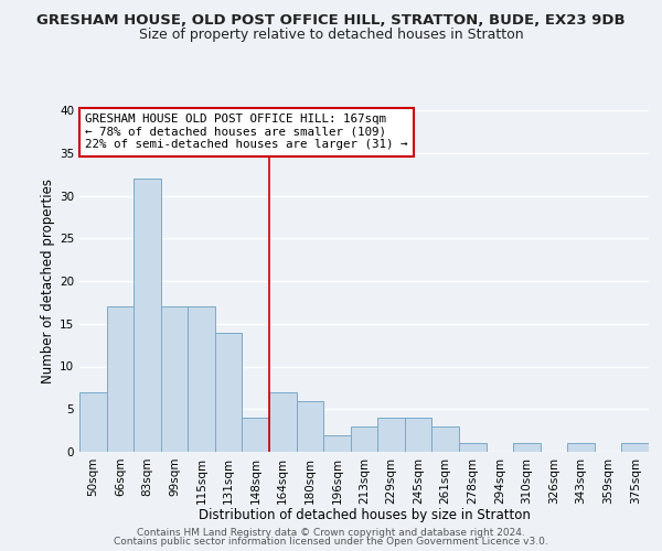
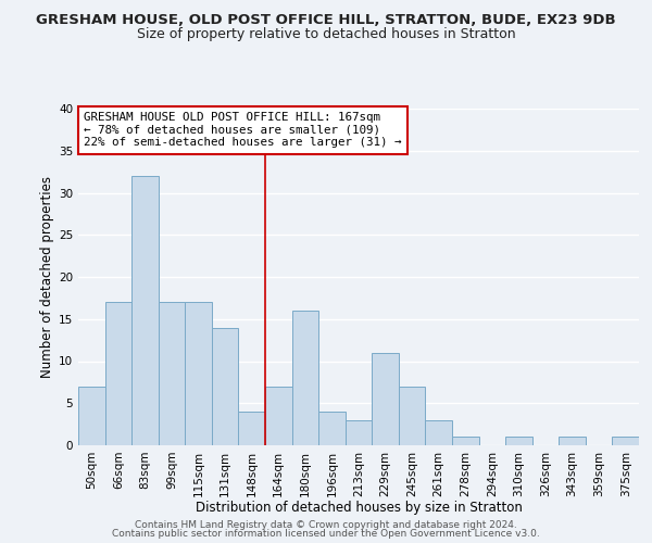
180sqm: 6 -> 16
196sqm: 2 -> 4
229sqm: 4 -> 11
245sqm: 4 -> 7
